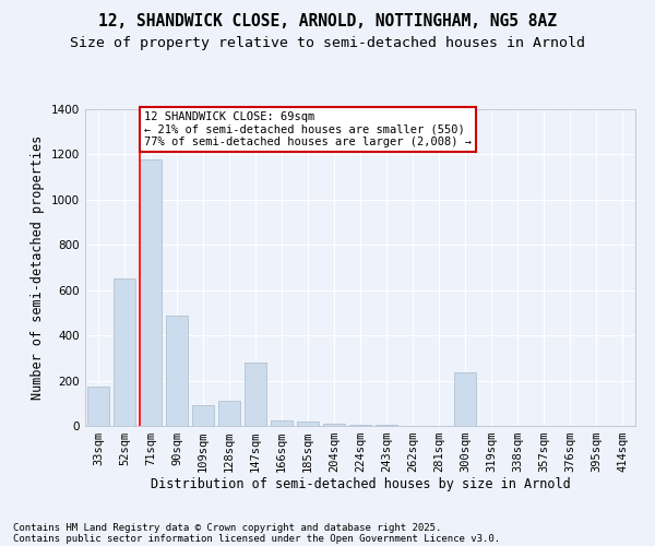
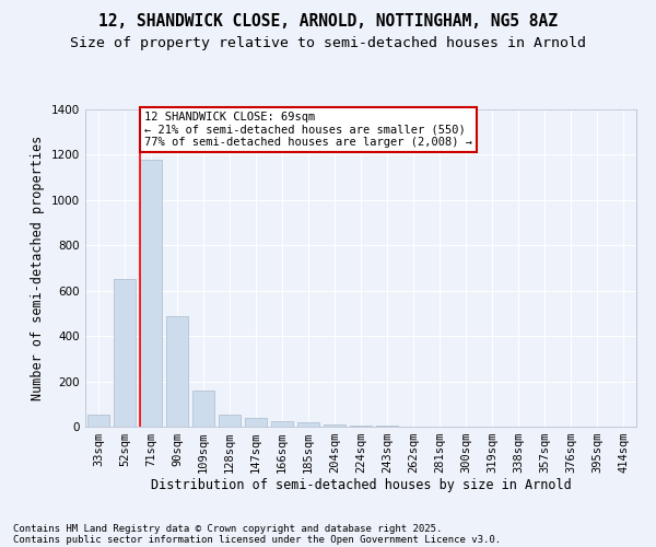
33sqm: 175 -> 55
109sqm: 90 -> 160
128sqm: 110 -> 55
147sqm: 280 -> 40
300sqm: 235 -> 1
